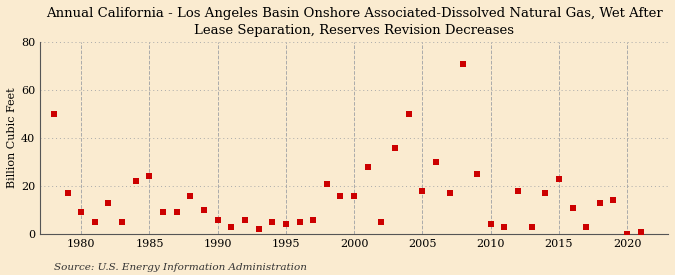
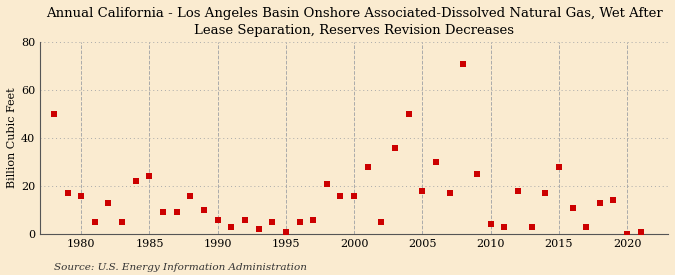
1980: 9 -> 16
1995: 4 -> 1
2015: 23 -> 28
